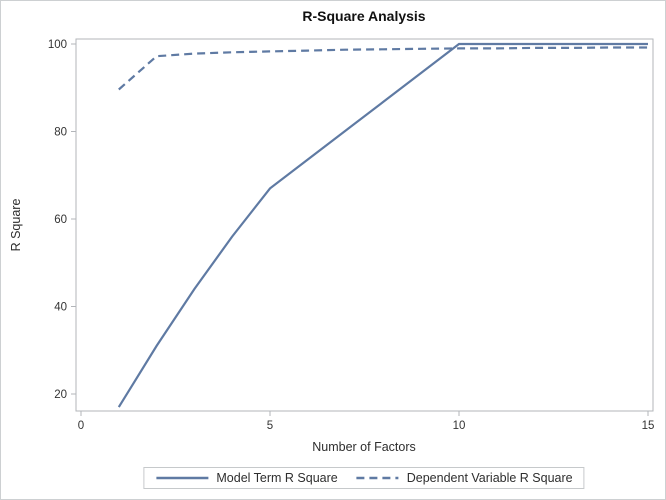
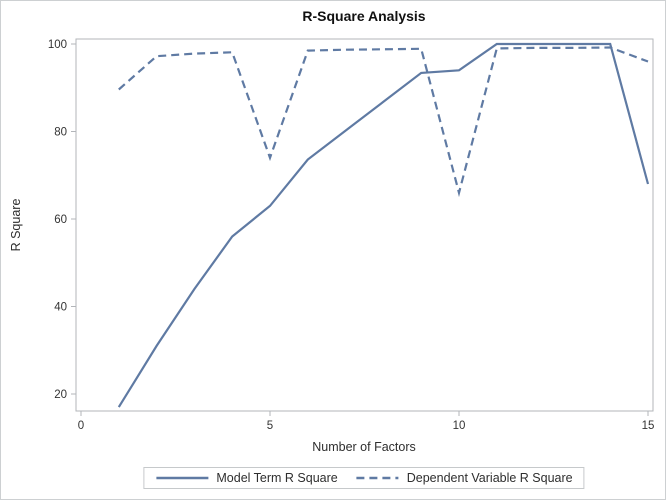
Model Term R Square/5: 67 -> 63
Dependent Variable R Square/5: 98 -> 74
Model Term R Square/10: 100 -> 94
Dependent Variable R Square/10: 99 -> 66
Model Term R Square/15: 100 -> 68
Dependent Variable R Square/15: 99 -> 96
